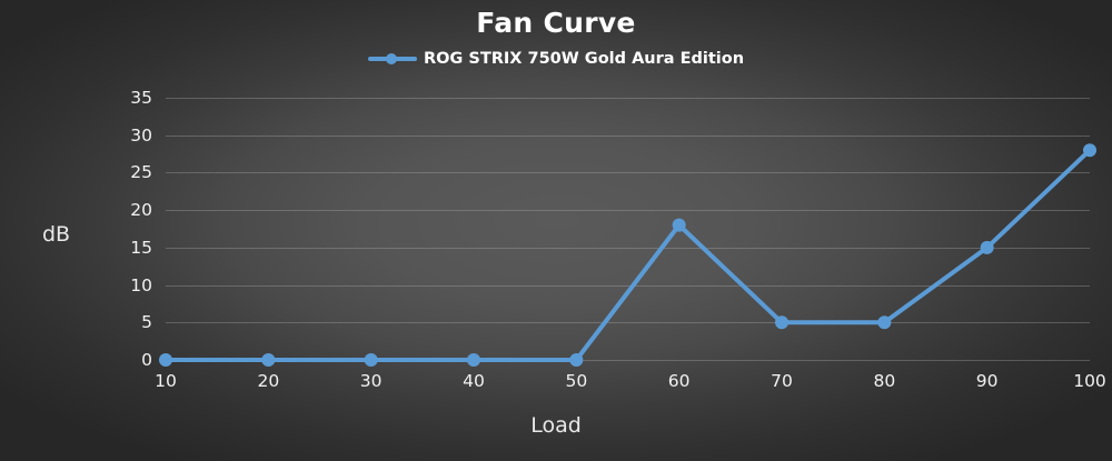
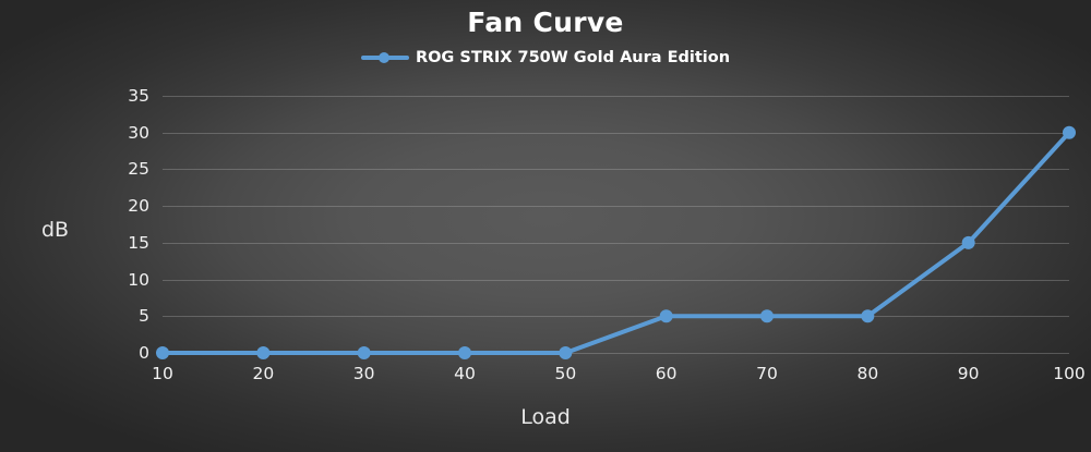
60: 18 -> 5
100: 28 -> 30
